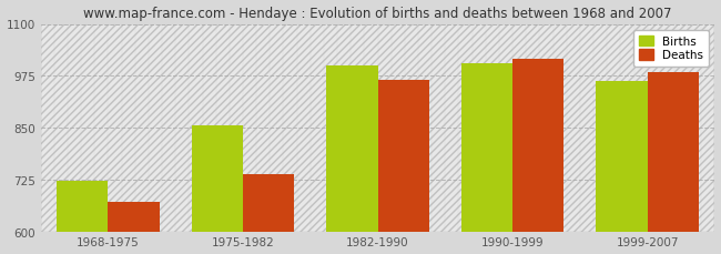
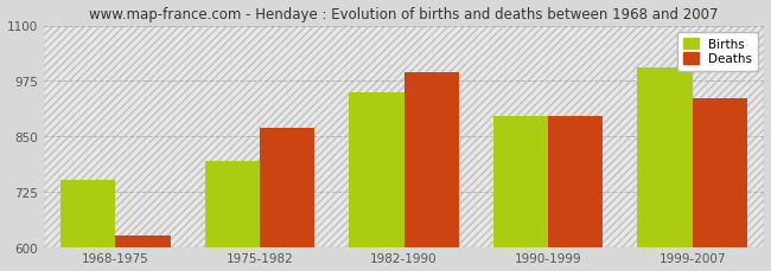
Births/1968-1975: 722 -> 750
Deaths/1968-1975: 672 -> 625
Births/1975-1982: 855 -> 795
Deaths/1975-1982: 737 -> 870
Births/1982-1990: 1000 -> 950
Deaths/1982-1990: 966 -> 995
Births/1990-1999: 1005 -> 895
Deaths/1990-1999: 1017 -> 895
Births/1999-2007: 963 -> 1005
Deaths/1999-2007: 983 -> 935
